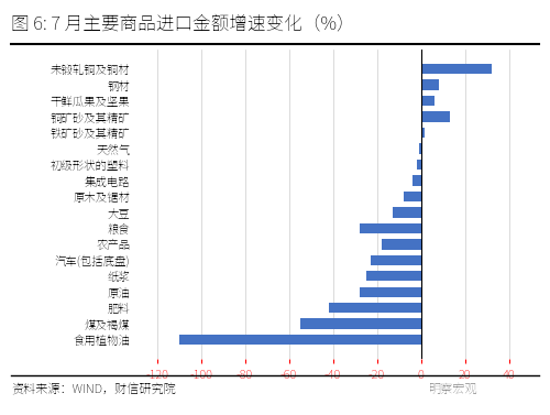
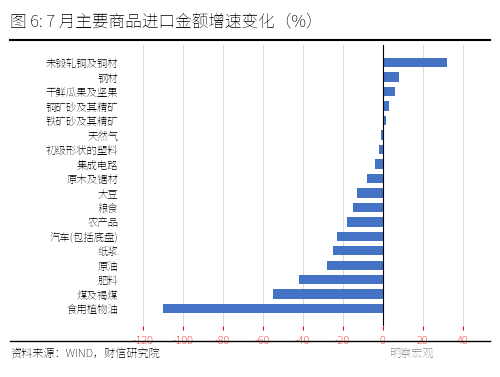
铜矿砂及其精矿: 13.0 -> 3.0
粮食: -28.0 -> -15.0
